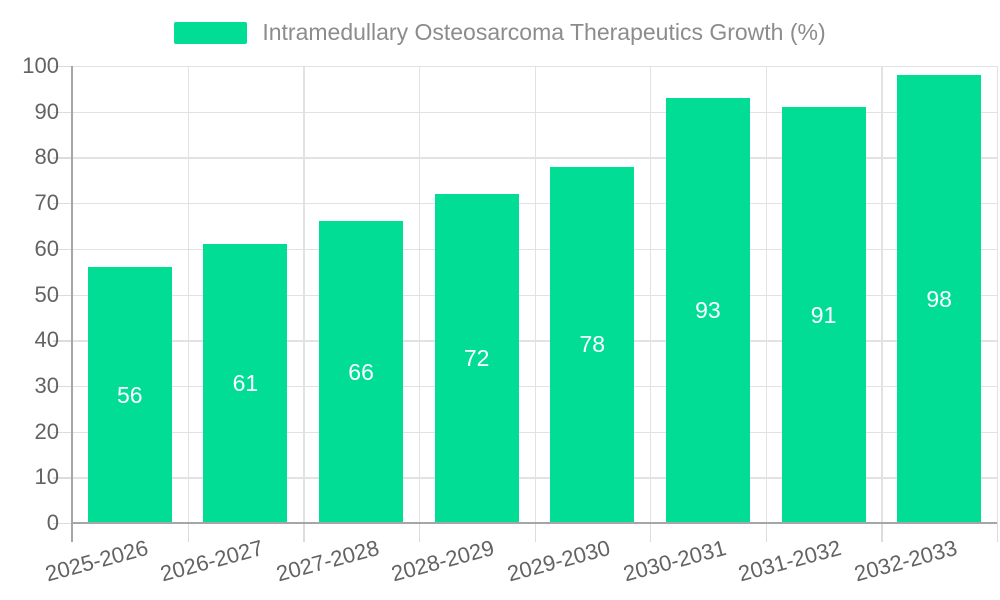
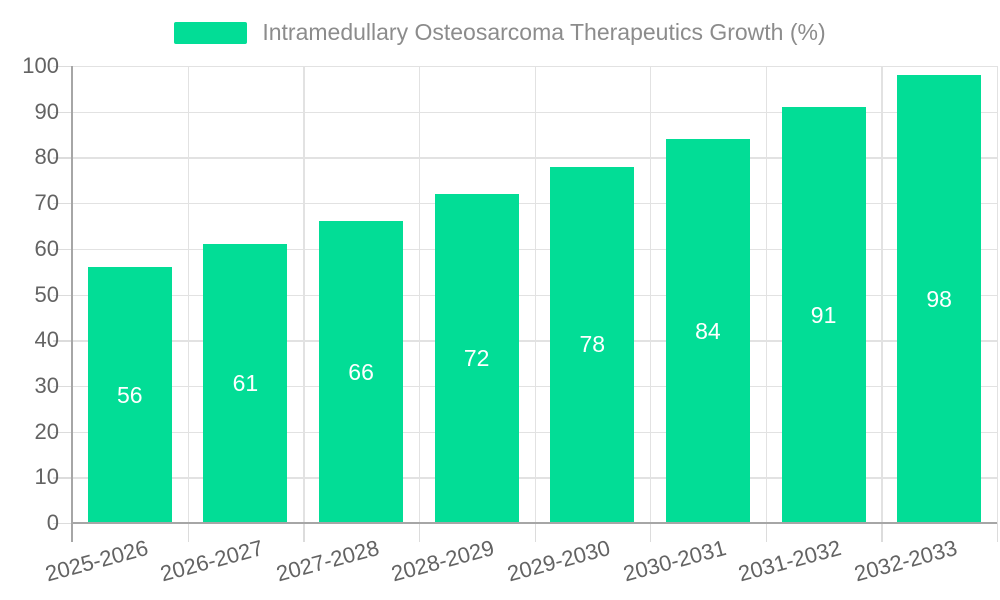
2030-2031: 93 -> 84
